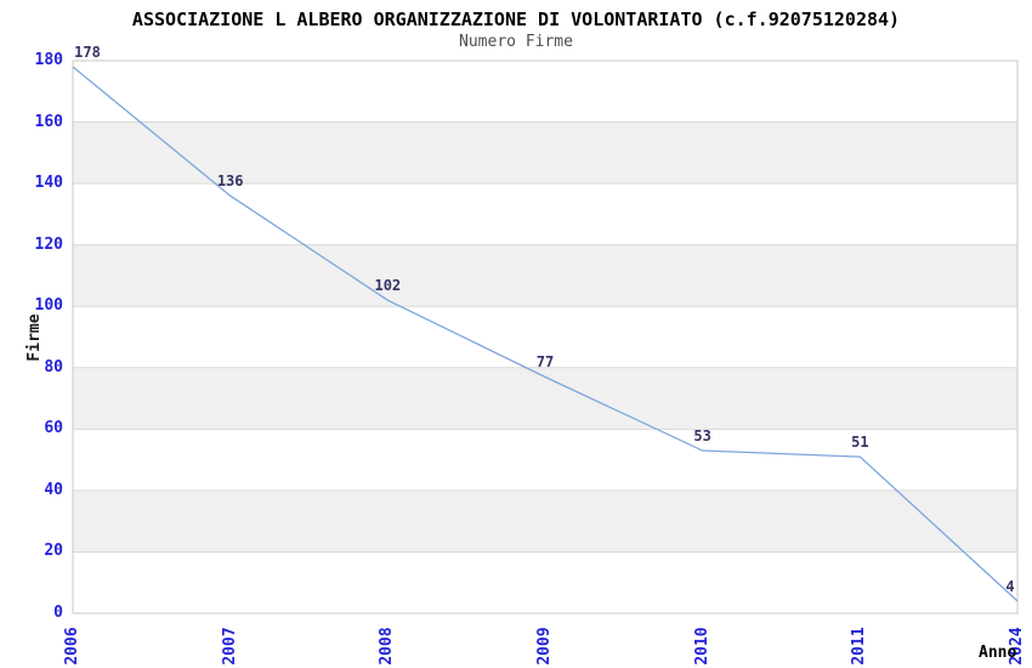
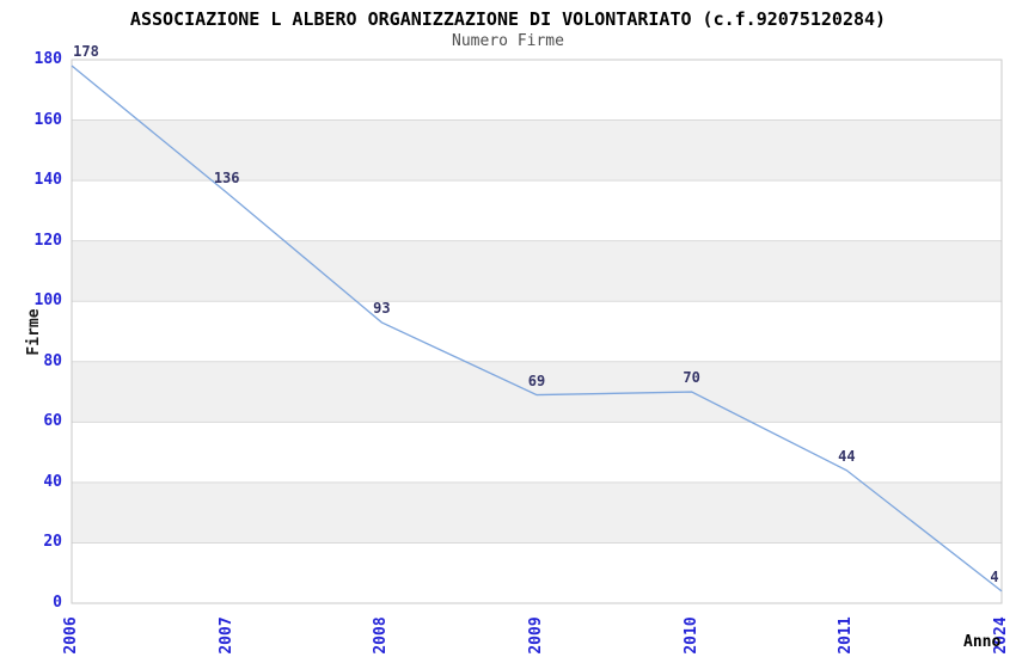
2008: 102 -> 93
2009: 77 -> 69
2010: 53 -> 70
2011: 51 -> 44
